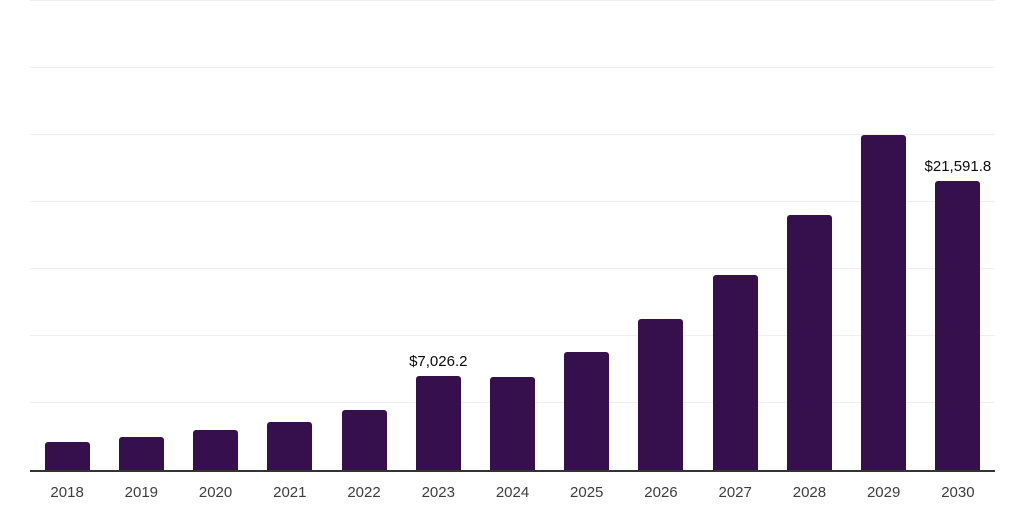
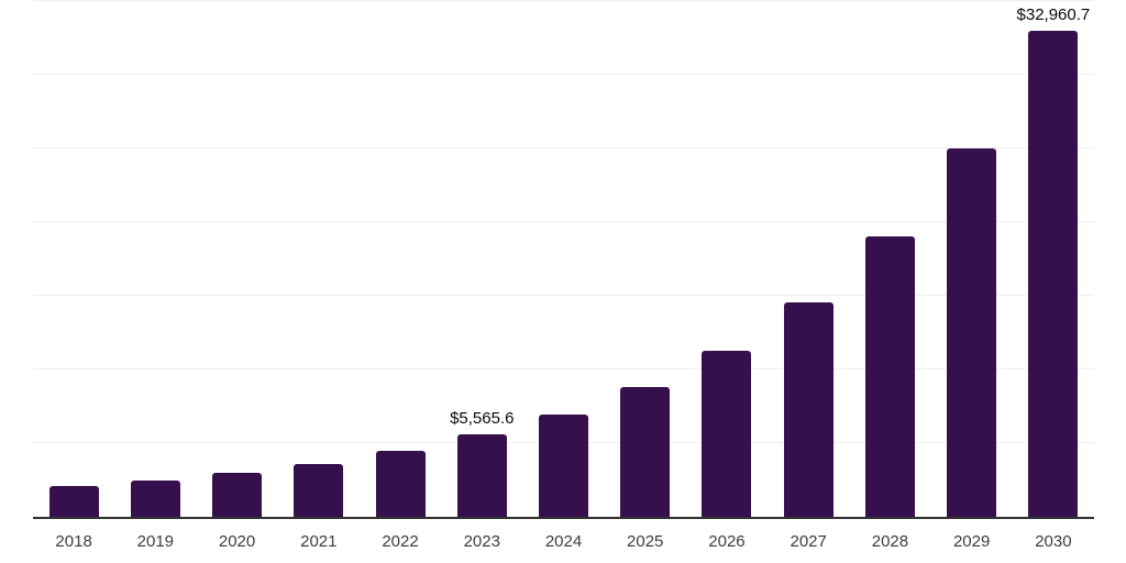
2023: $7,026.2 -> $5,565.6
2030: $21,591.8 -> $32,960.7
